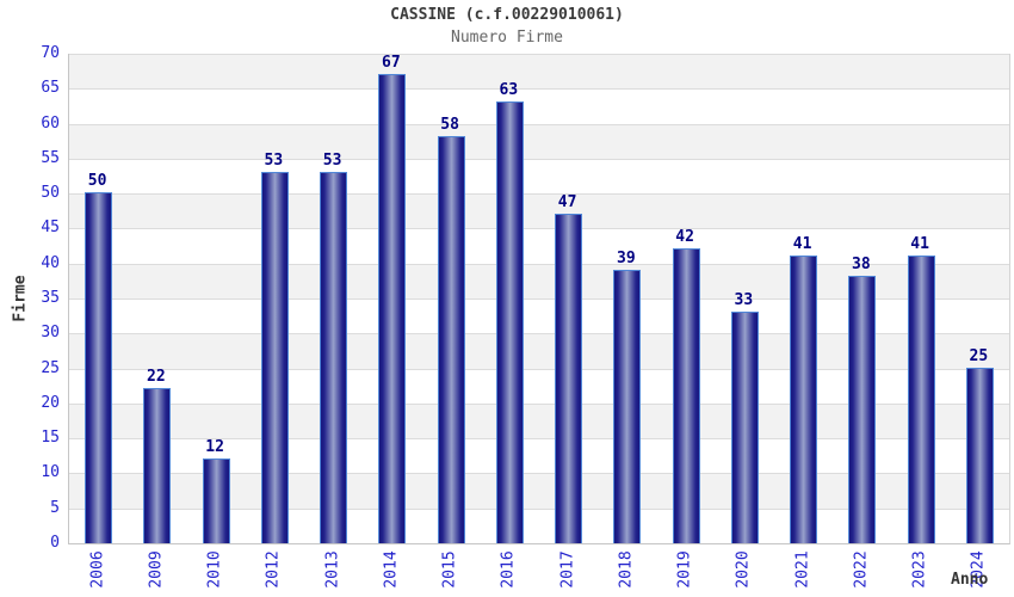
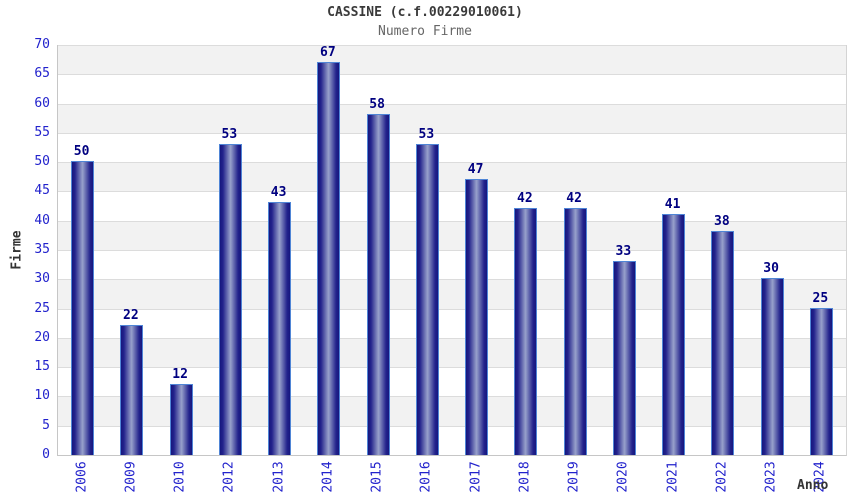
2013: 53 -> 43
2016: 63 -> 53
2018: 39 -> 42
2023: 41 -> 30
